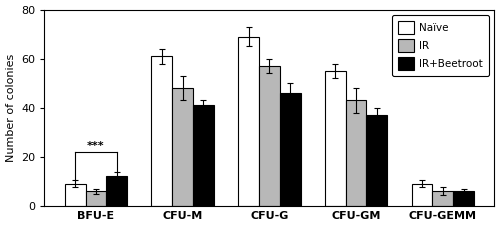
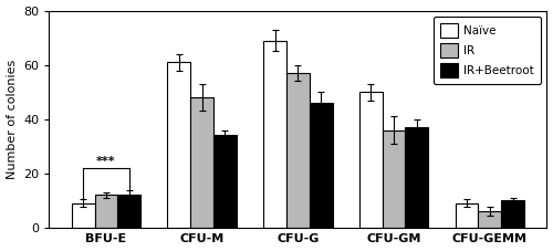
IR/BFU-E: 6 -> 12
IR+Beetroot/CFU-M: 41 -> 34
Naïve/CFU-GM: 55 -> 50
IR/CFU-GM: 43 -> 36
IR+Beetroot/CFU-GEMM: 6 -> 10
